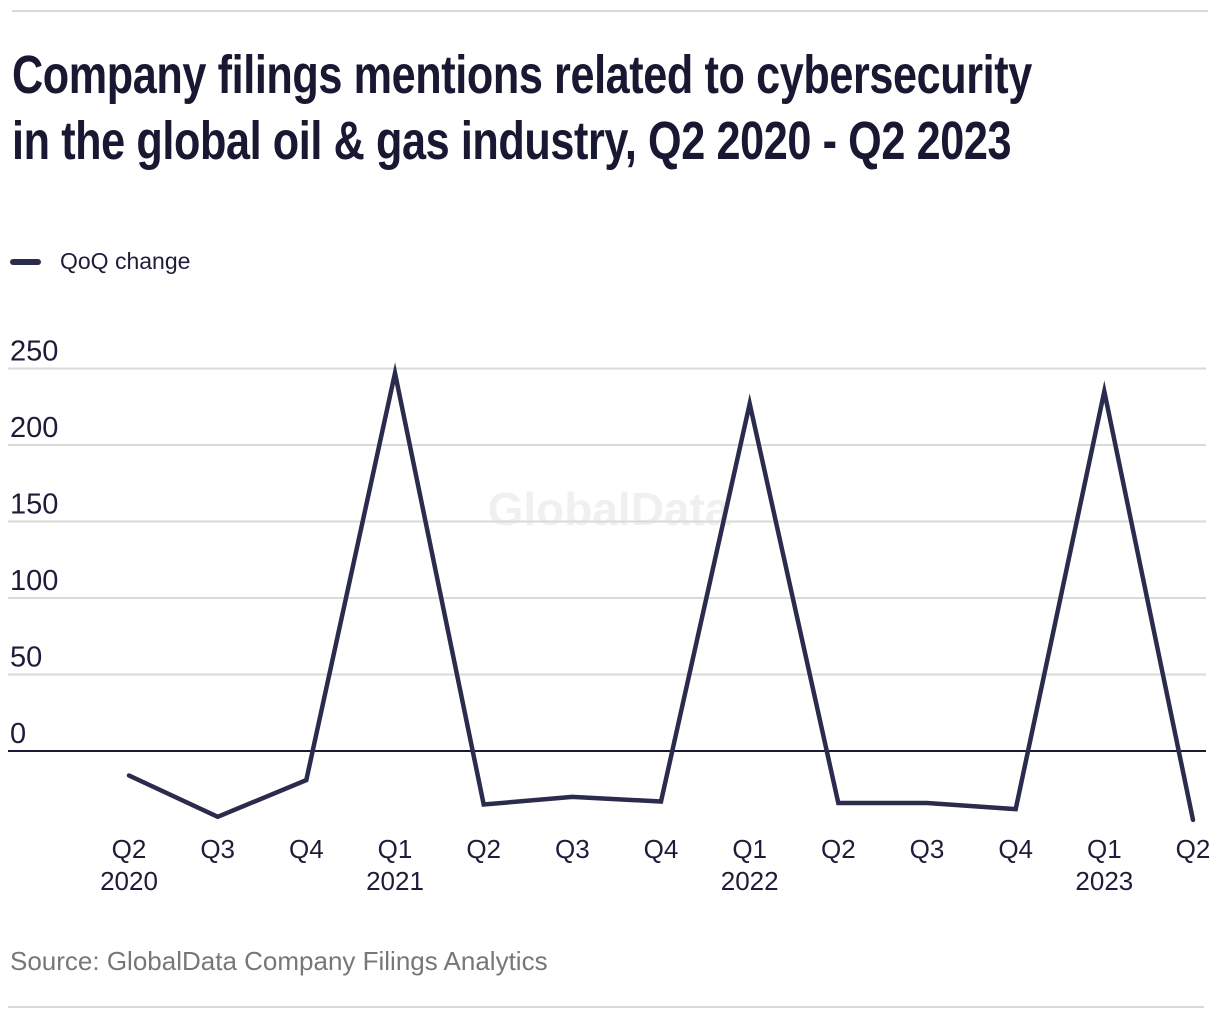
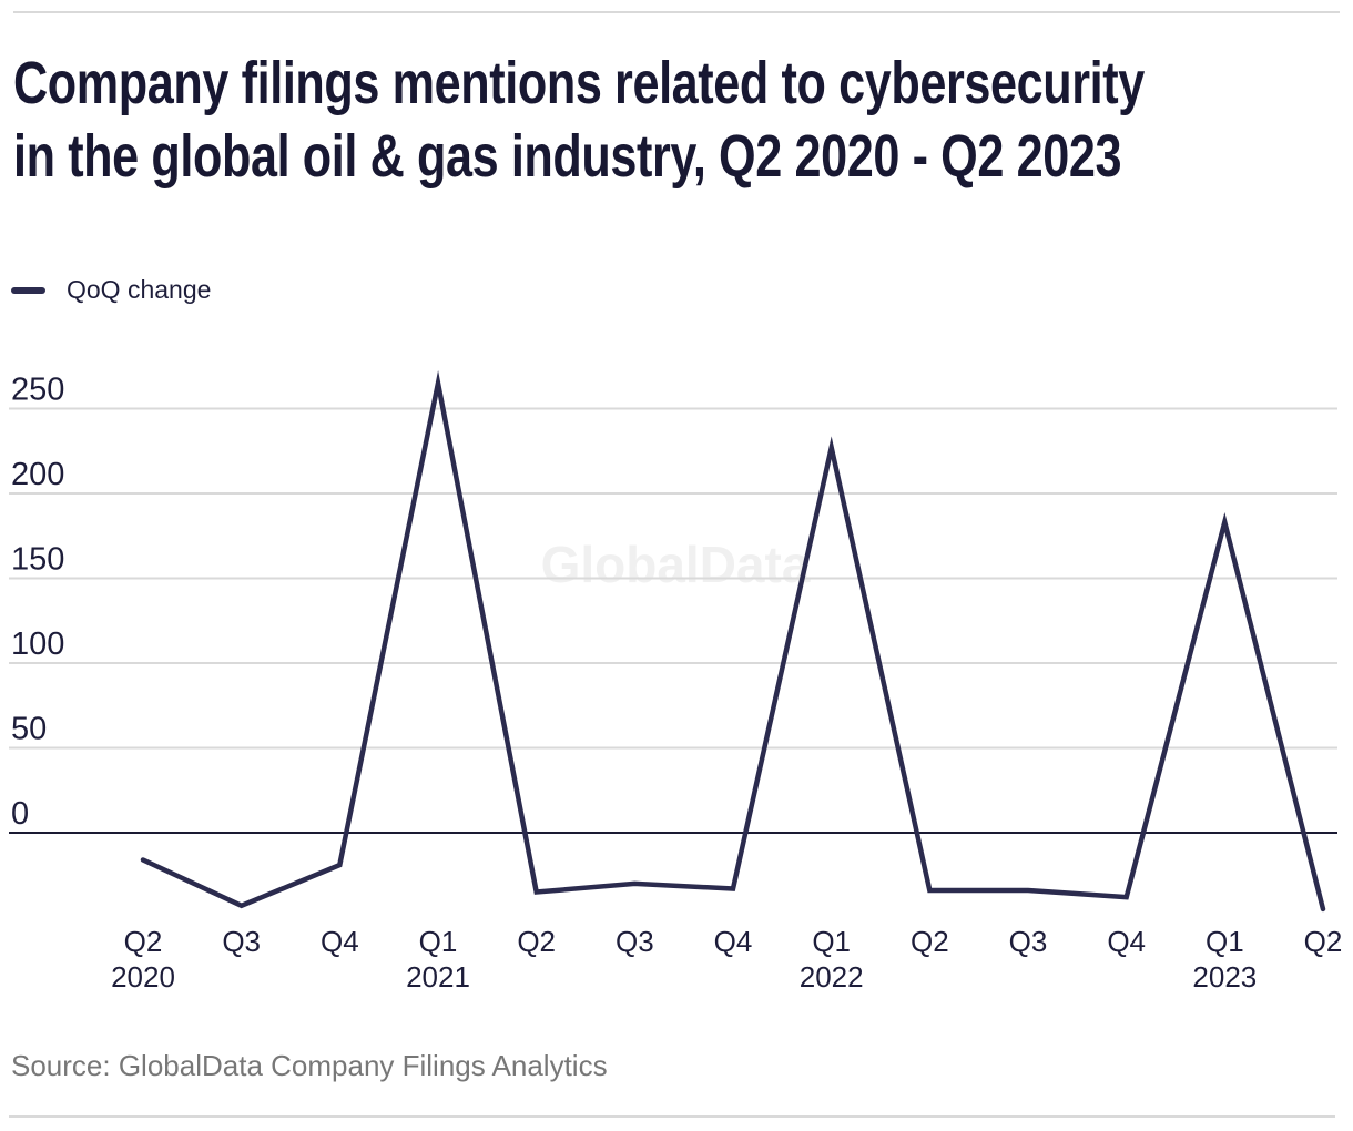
Q1 2021: 247 -> 265
Q1 2023: 235 -> 183
